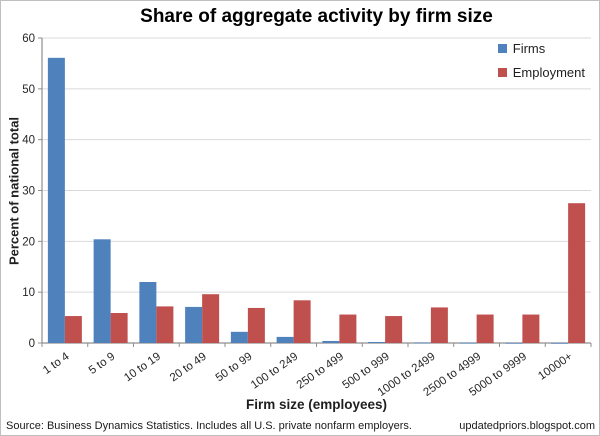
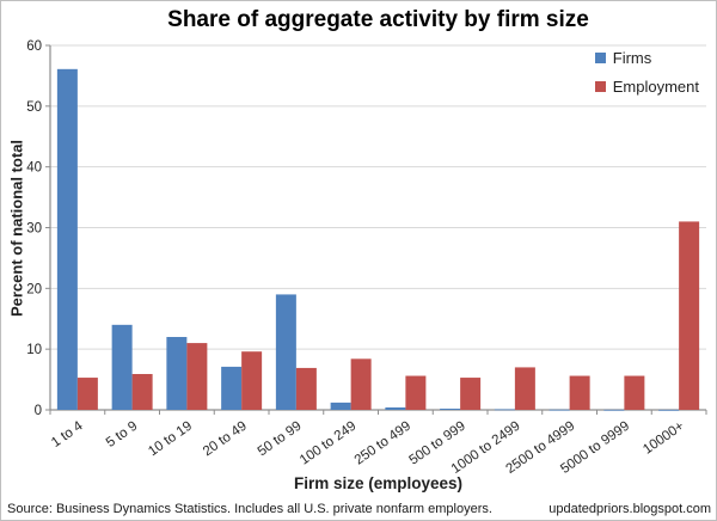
Firms/5 to 9: 20 -> 14
Employment/10 to 19: 7 -> 11
Firms/50 to 99: 2 -> 19
Employment/10000+: 28 -> 31
